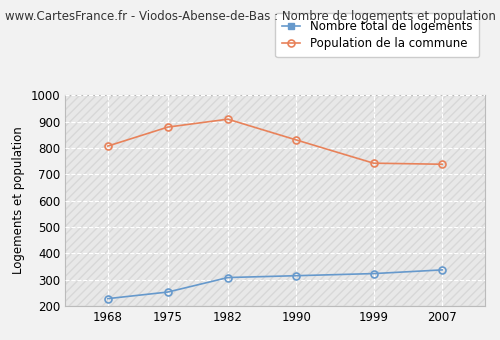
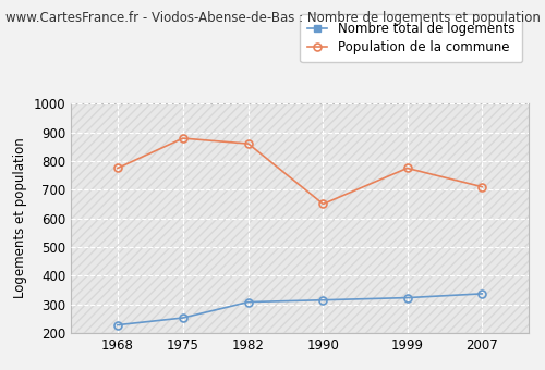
Population de la commune/1968: 807 -> 775
Population de la commune/1982: 909 -> 860
Population de la commune/1990: 830 -> 650
Population de la commune/1999: 742 -> 775
Population de la commune/2007: 738 -> 710
